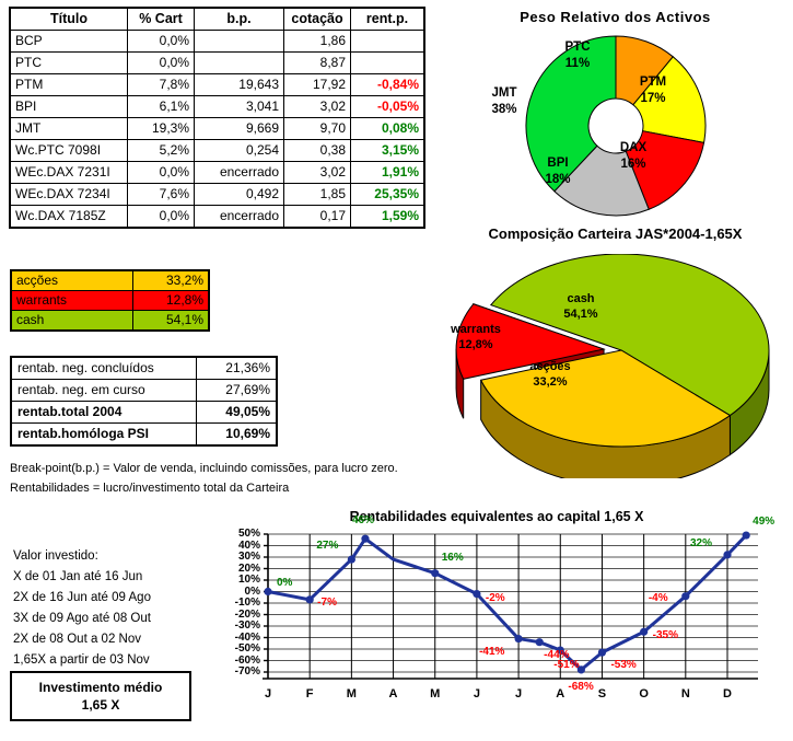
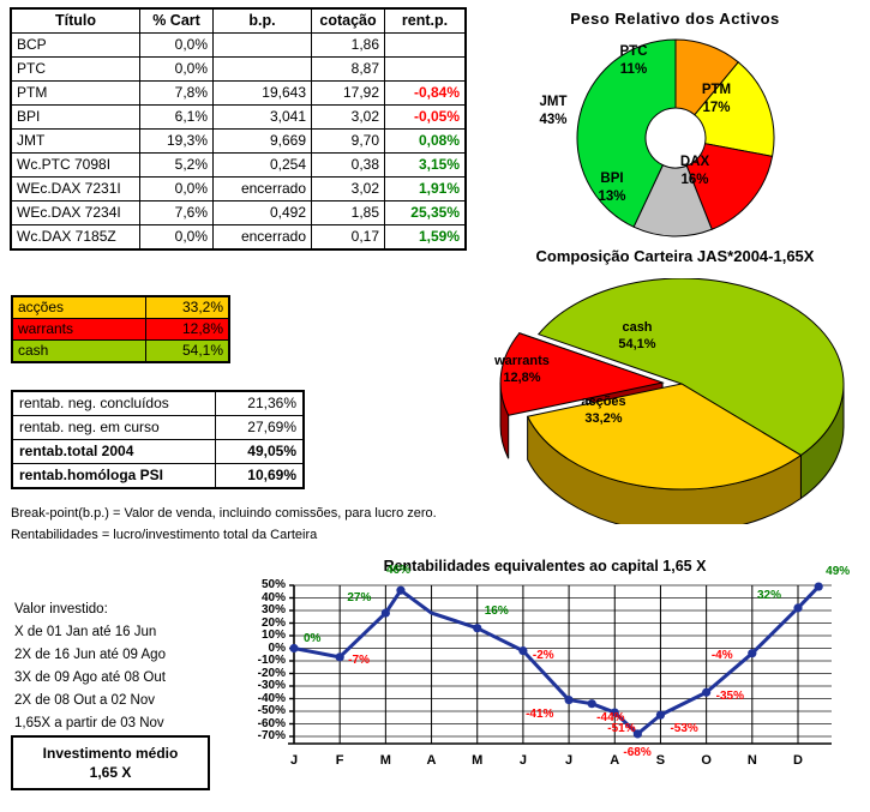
Peso Relativo dos Activos/BPI: 18% -> 13%
Peso Relativo dos Activos/JMT: 38% -> 43%
